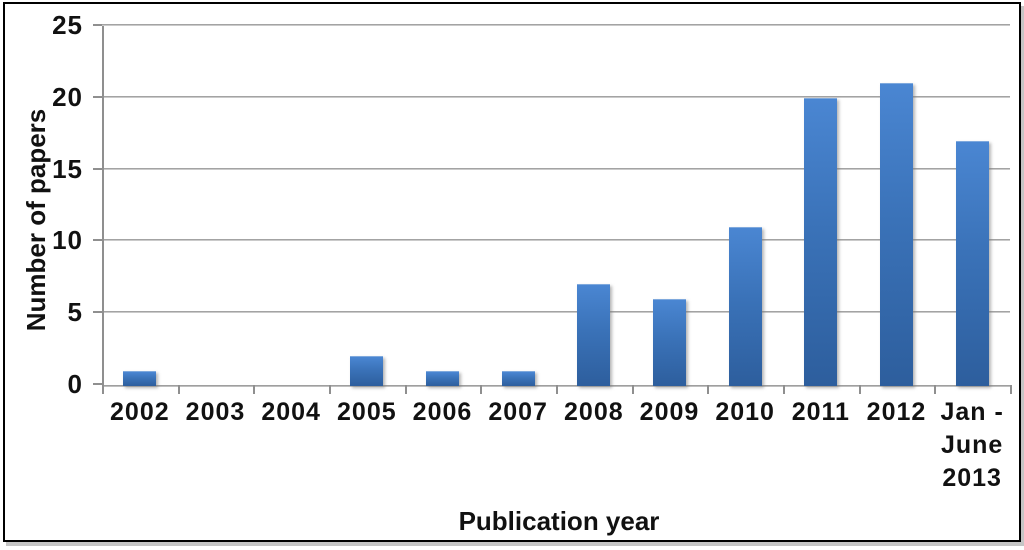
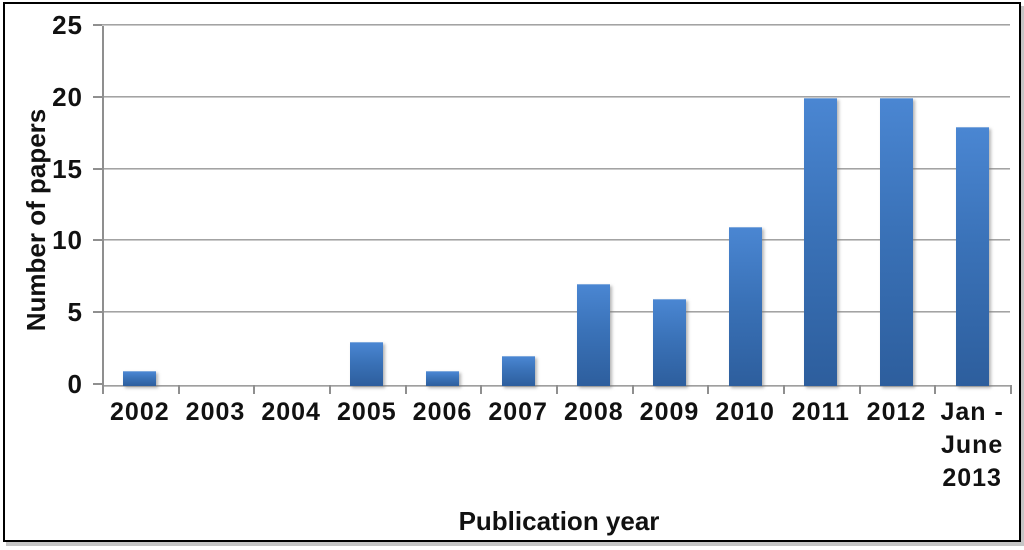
2005: 2 -> 3
2007: 1 -> 2
2012: 21 -> 20
Jan - June 2013: 17 -> 18
